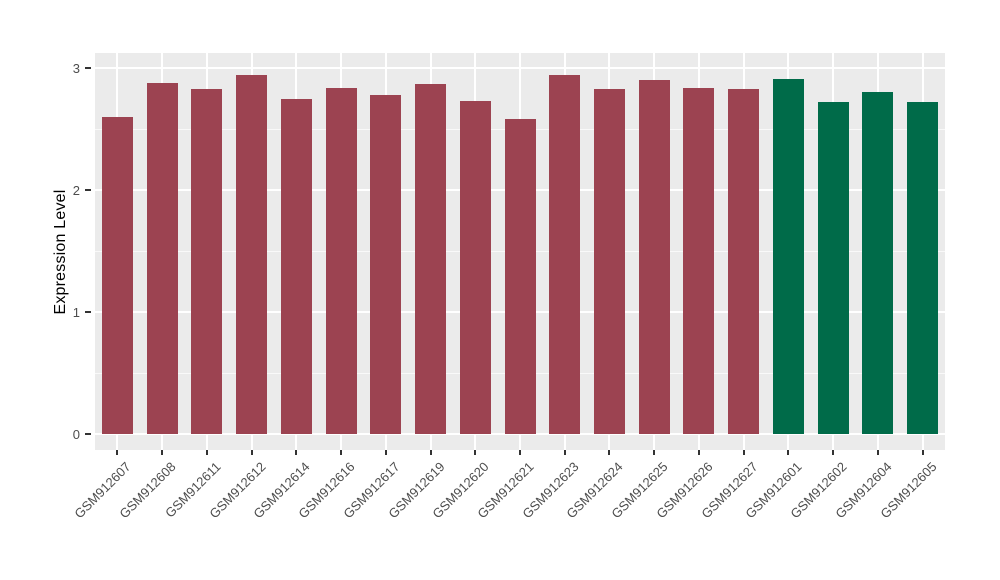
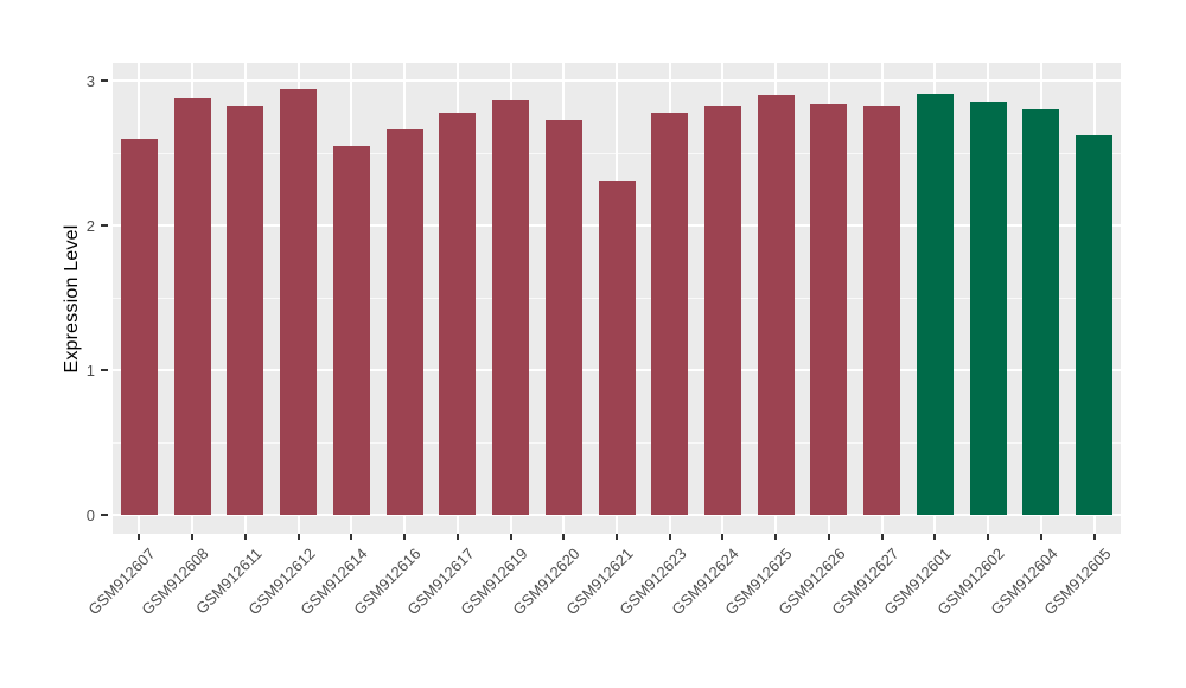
GSM912614: 2.75 -> 2.55
GSM912616: 2.84 -> 2.66
GSM912621: 2.58 -> 2.30
GSM912623: 2.94 -> 2.78
GSM912602: 2.72 -> 2.85
GSM912605: 2.72 -> 2.62
